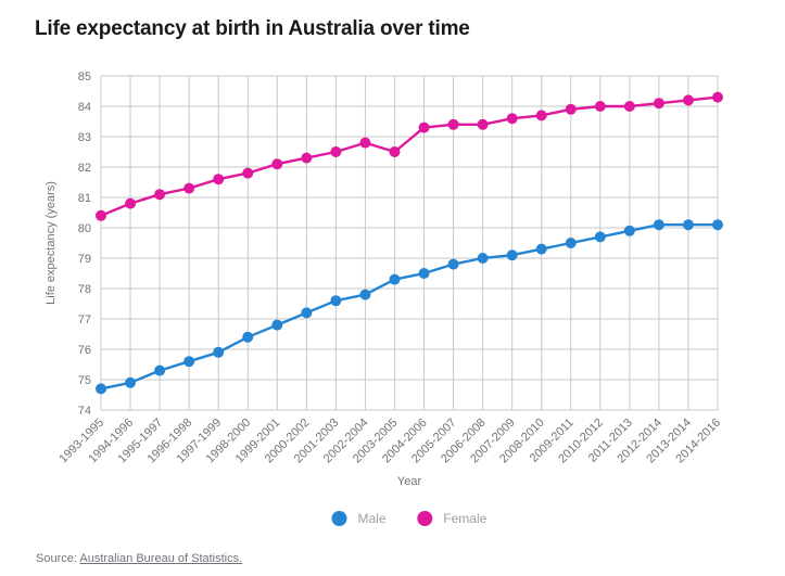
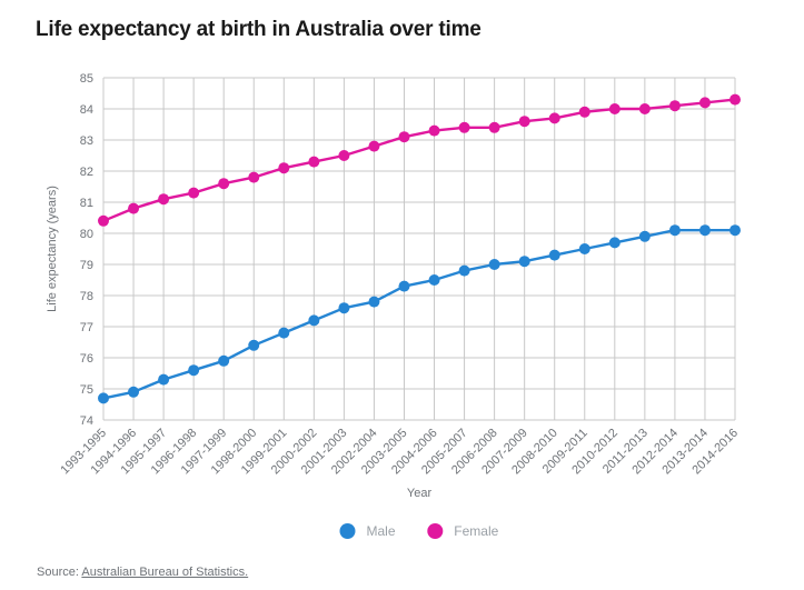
Female/2003-2005: 82.5 -> 83.1
